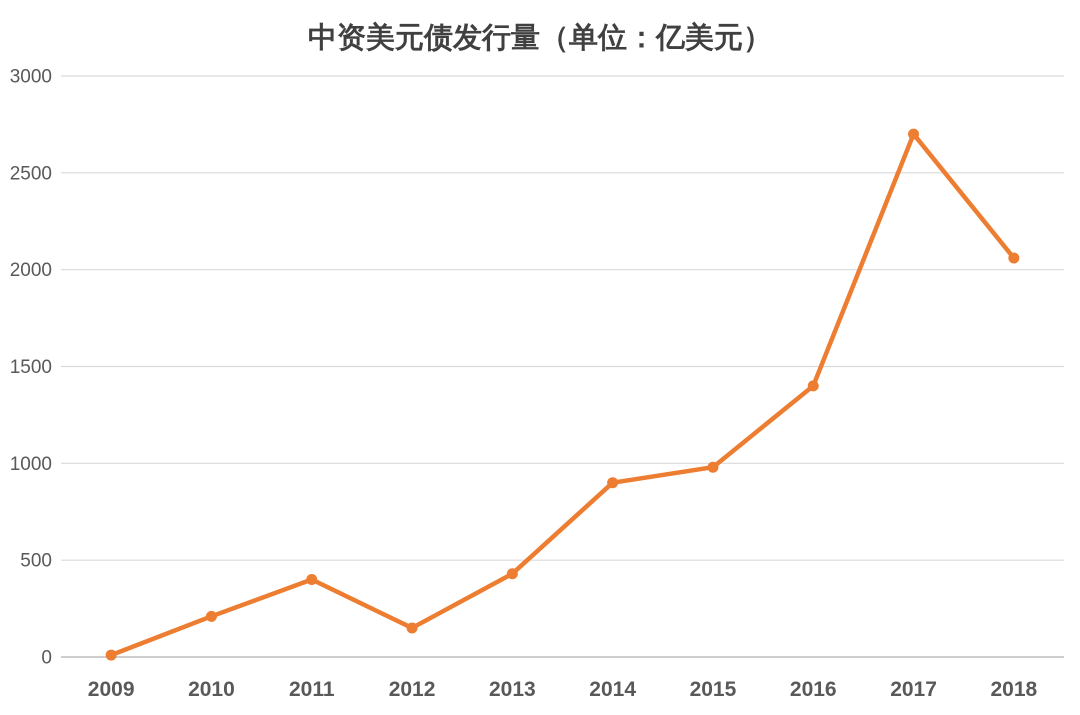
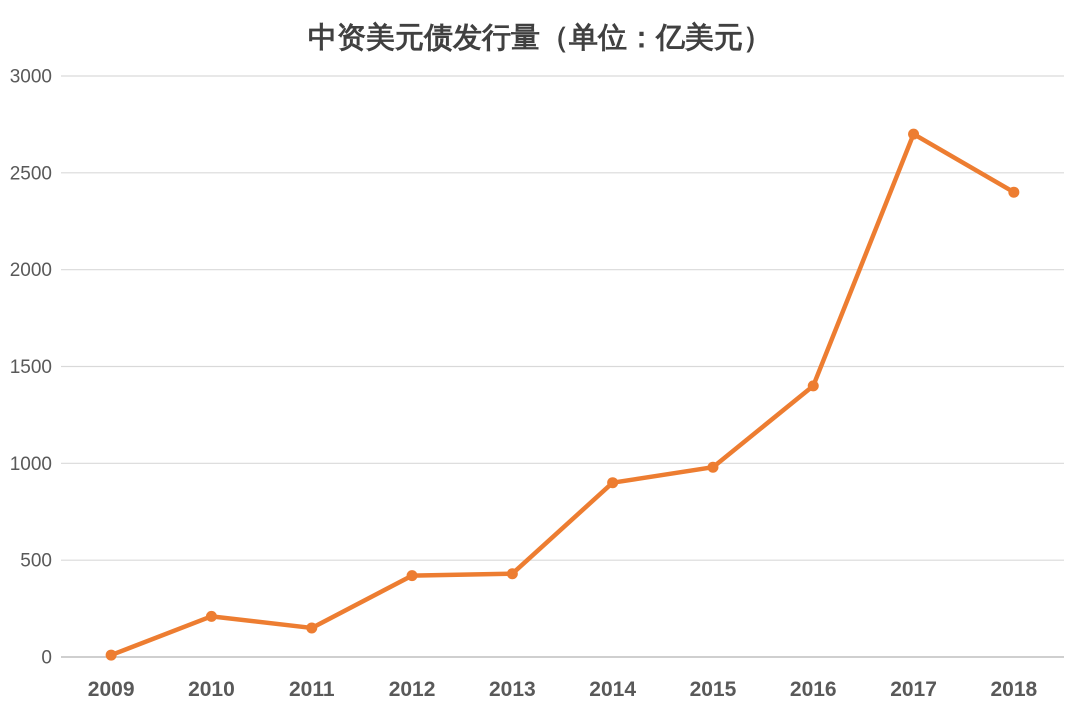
2011: 400 -> 150
2012: 150 -> 420
2018: 2060 -> 2400
